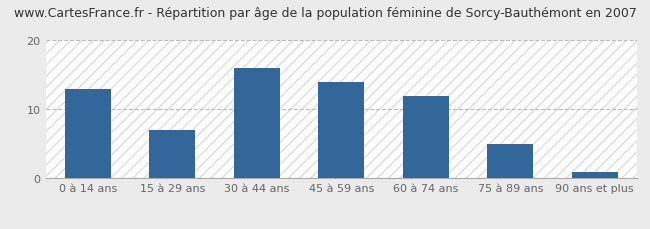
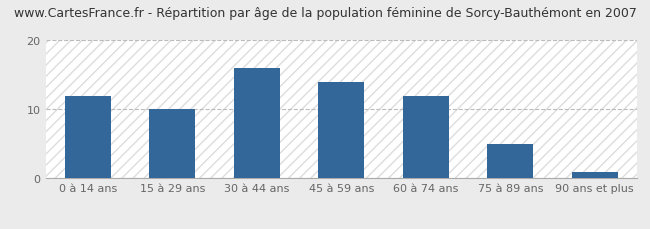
0 à 14 ans: 13 -> 12
15 à 29 ans: 7 -> 10
